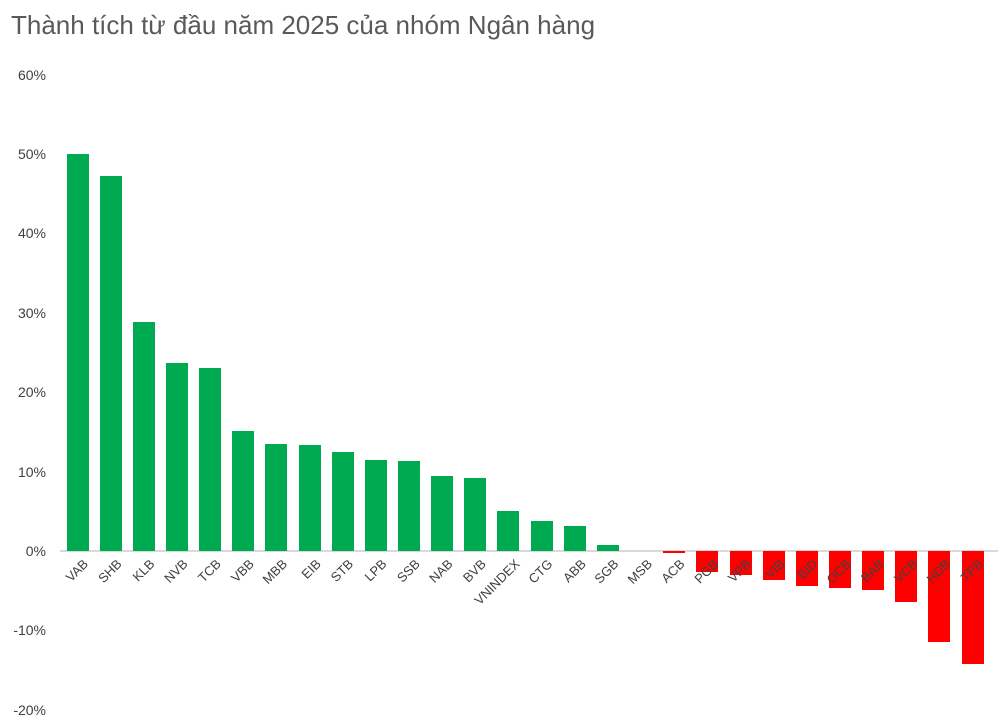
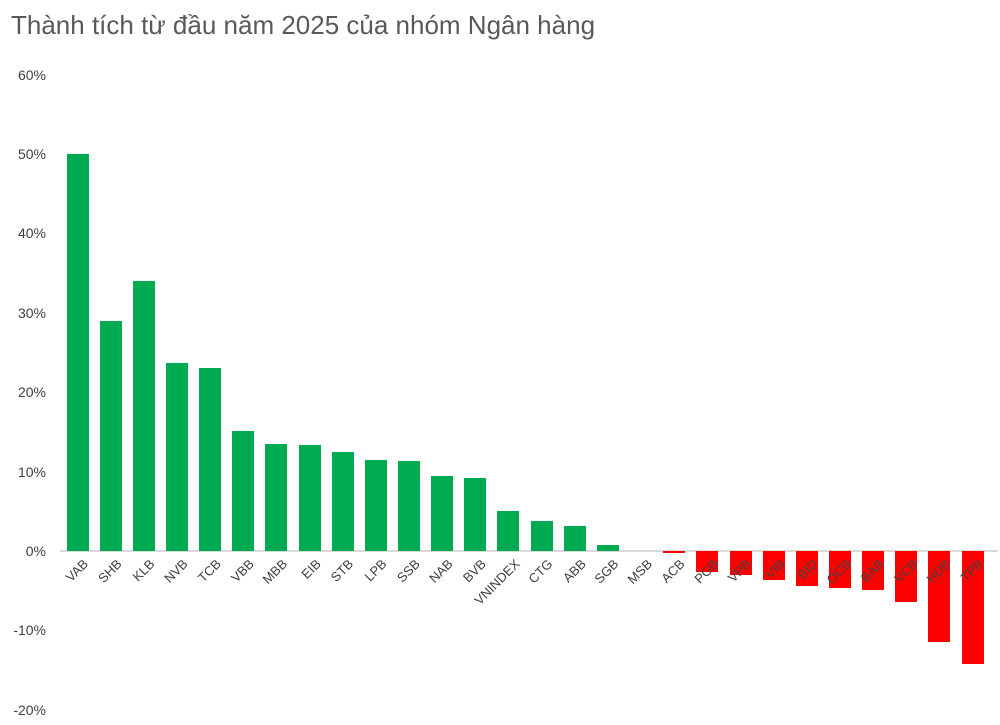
SHB: 47% -> 29%
KLB: 29% -> 34%
